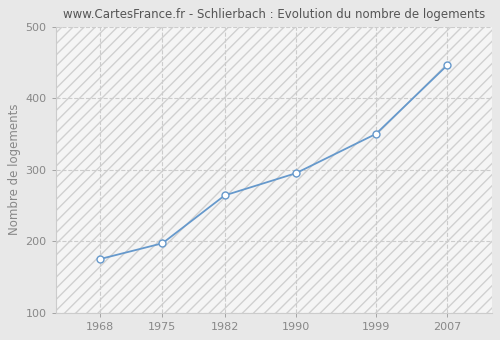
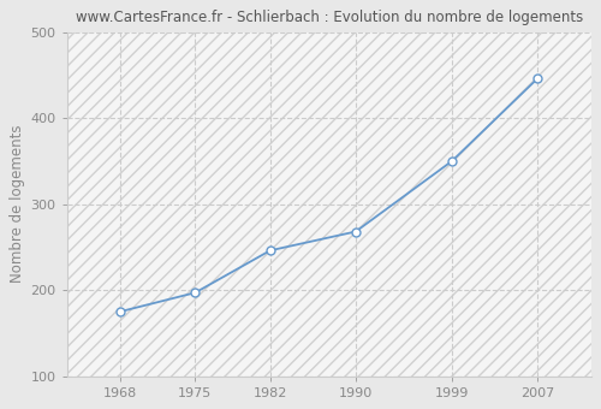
1982: 264 -> 246
1990: 295 -> 268
